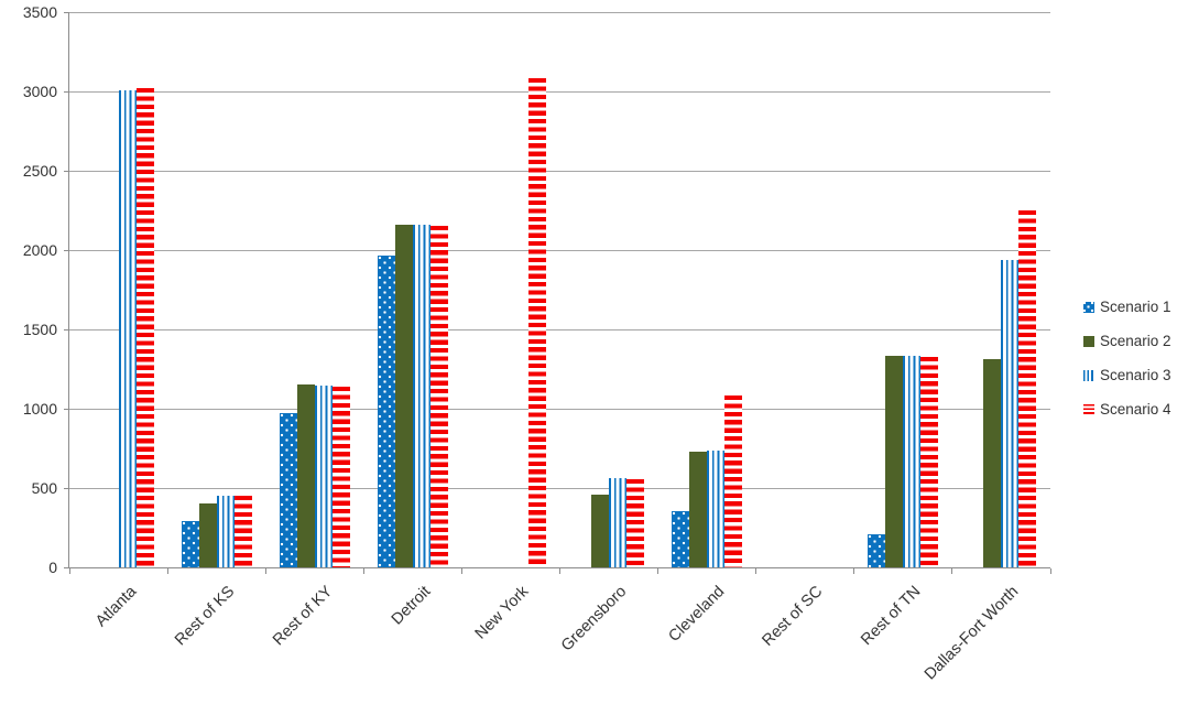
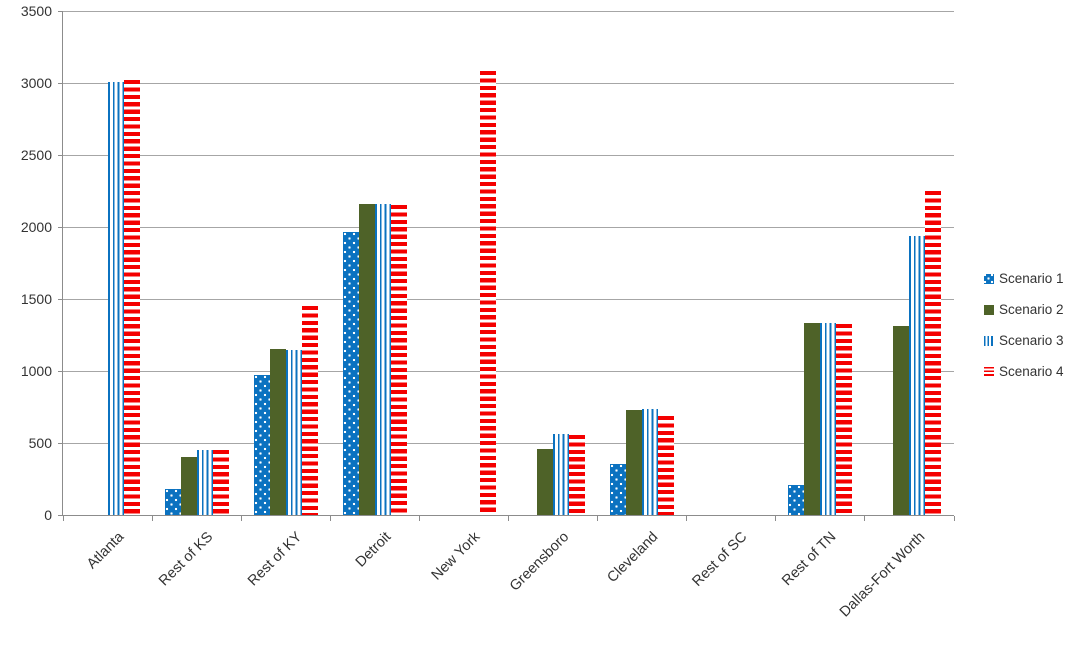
Scenario 1/Rest of KS: 290 -> 180
Scenario 4/Rest of KY: 1140 -> 1450
Scenario 4/Cleveland: 1080 -> 690
